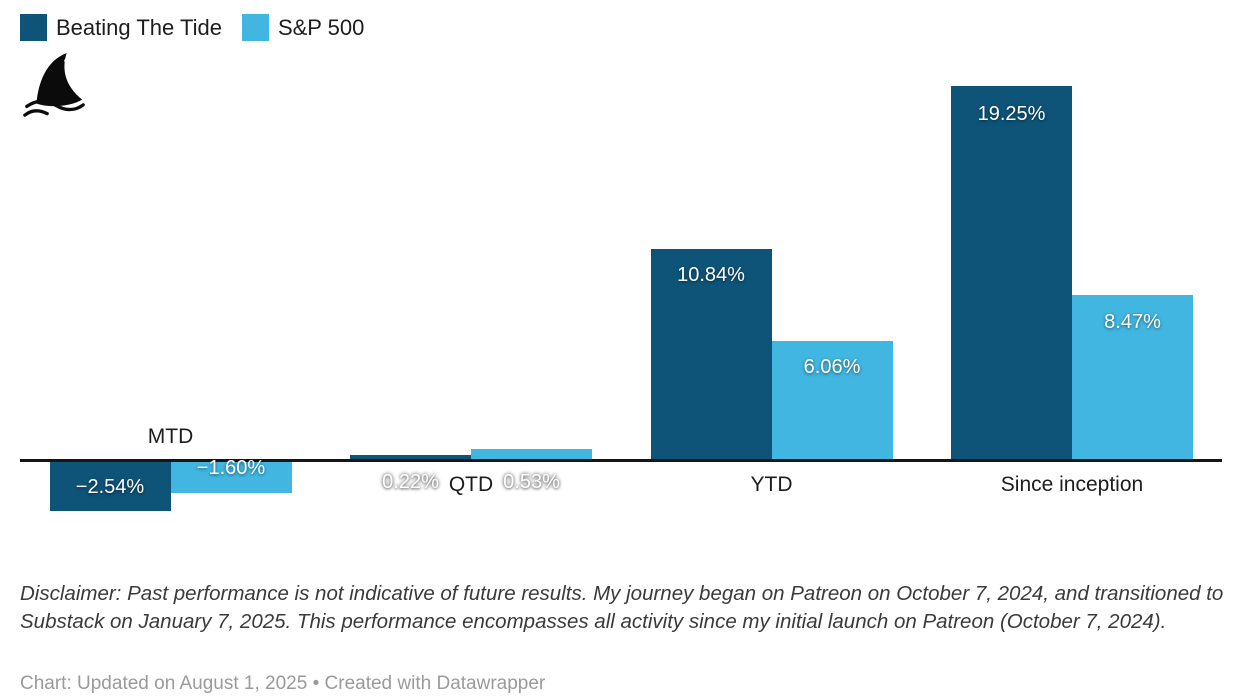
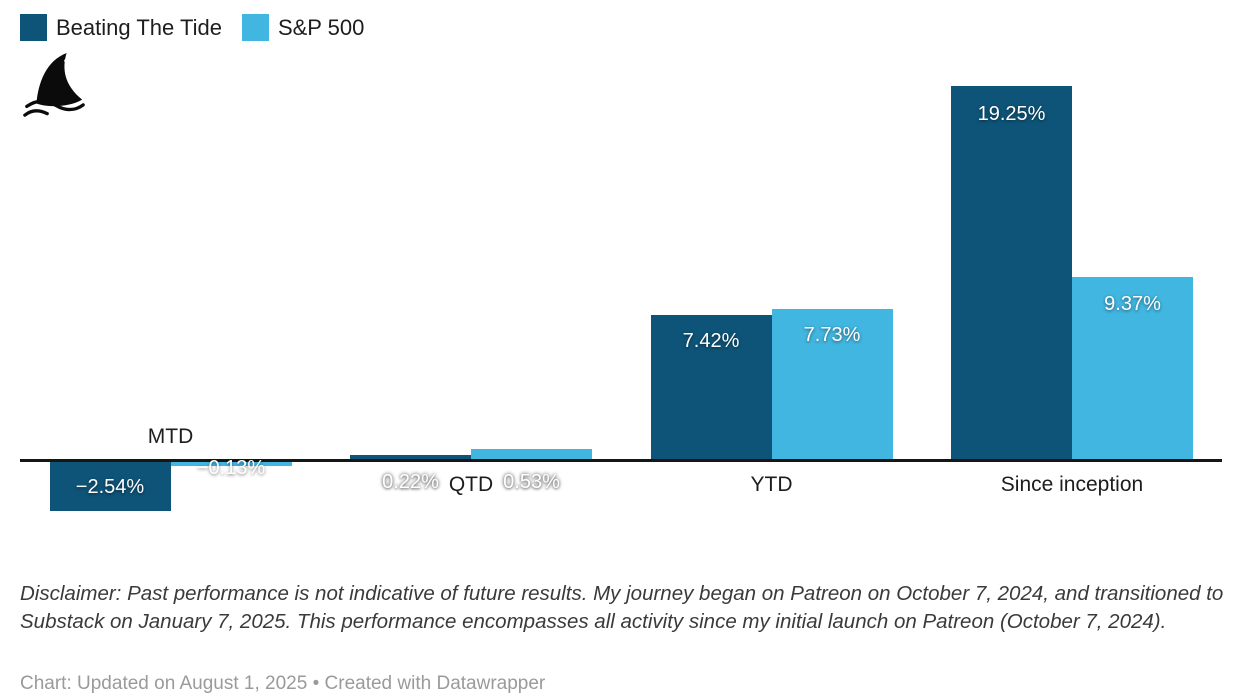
S&P 500/MTD: −1.60% -> −0.13%
Beating The Tide/YTD: 10.84% -> 7.42%
S&P 500/YTD: 6.06% -> 7.73%
S&P 500/Since inception: 8.47% -> 9.37%
